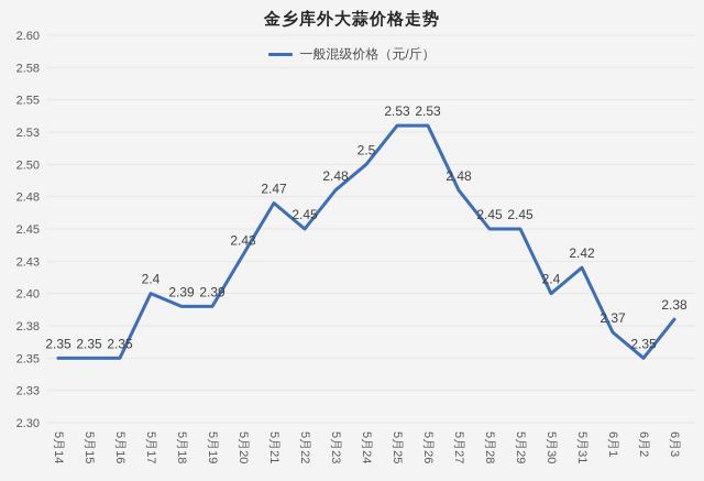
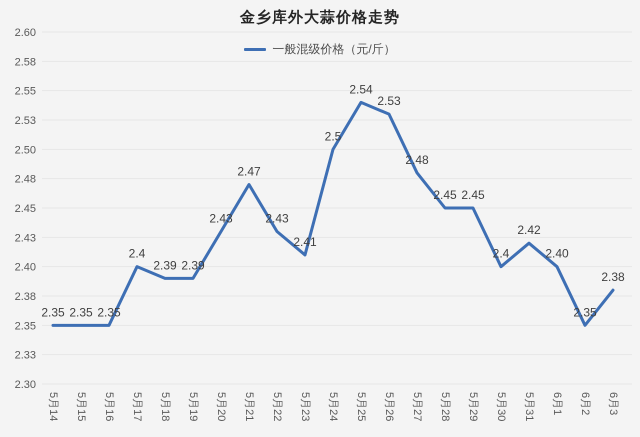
5月22: 2.45 -> 2.43
5月23: 2.48 -> 2.41
5月25: 2.53 -> 2.54
6月1: 2.37 -> 2.40
